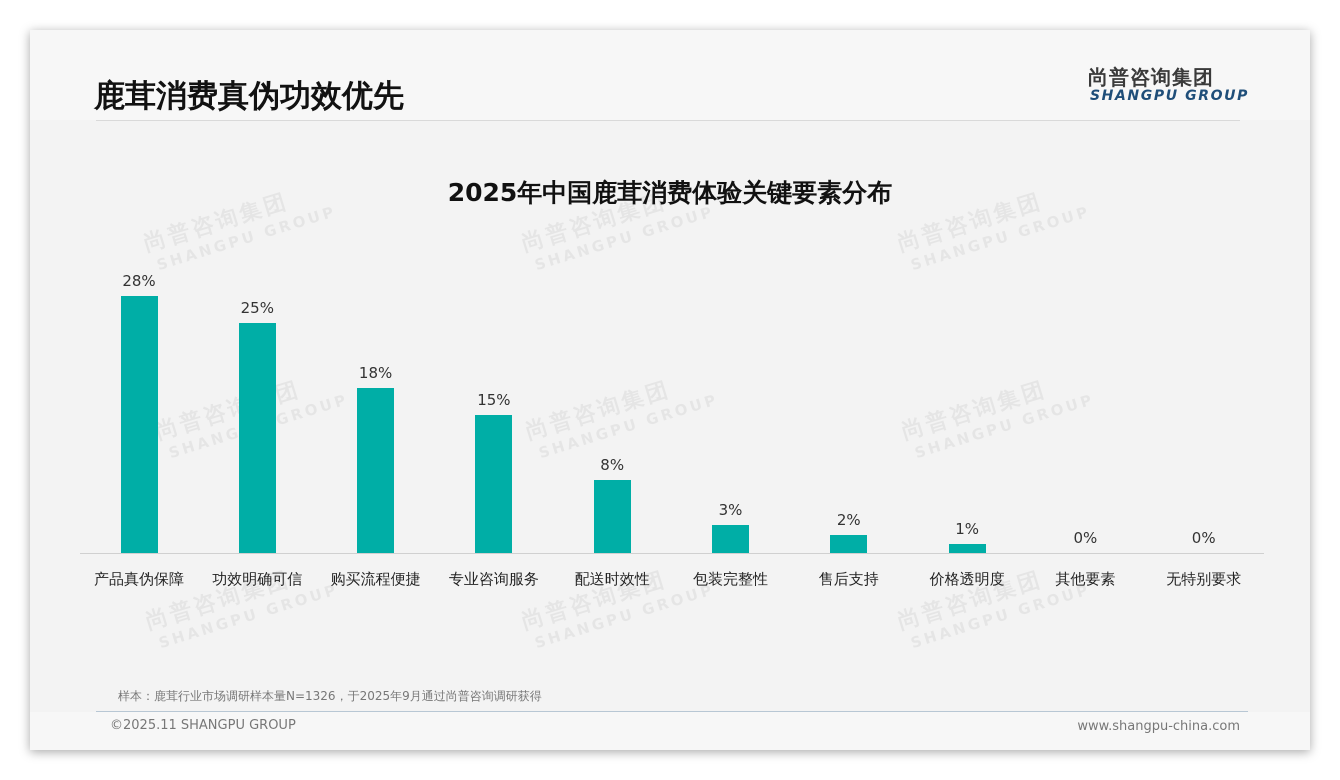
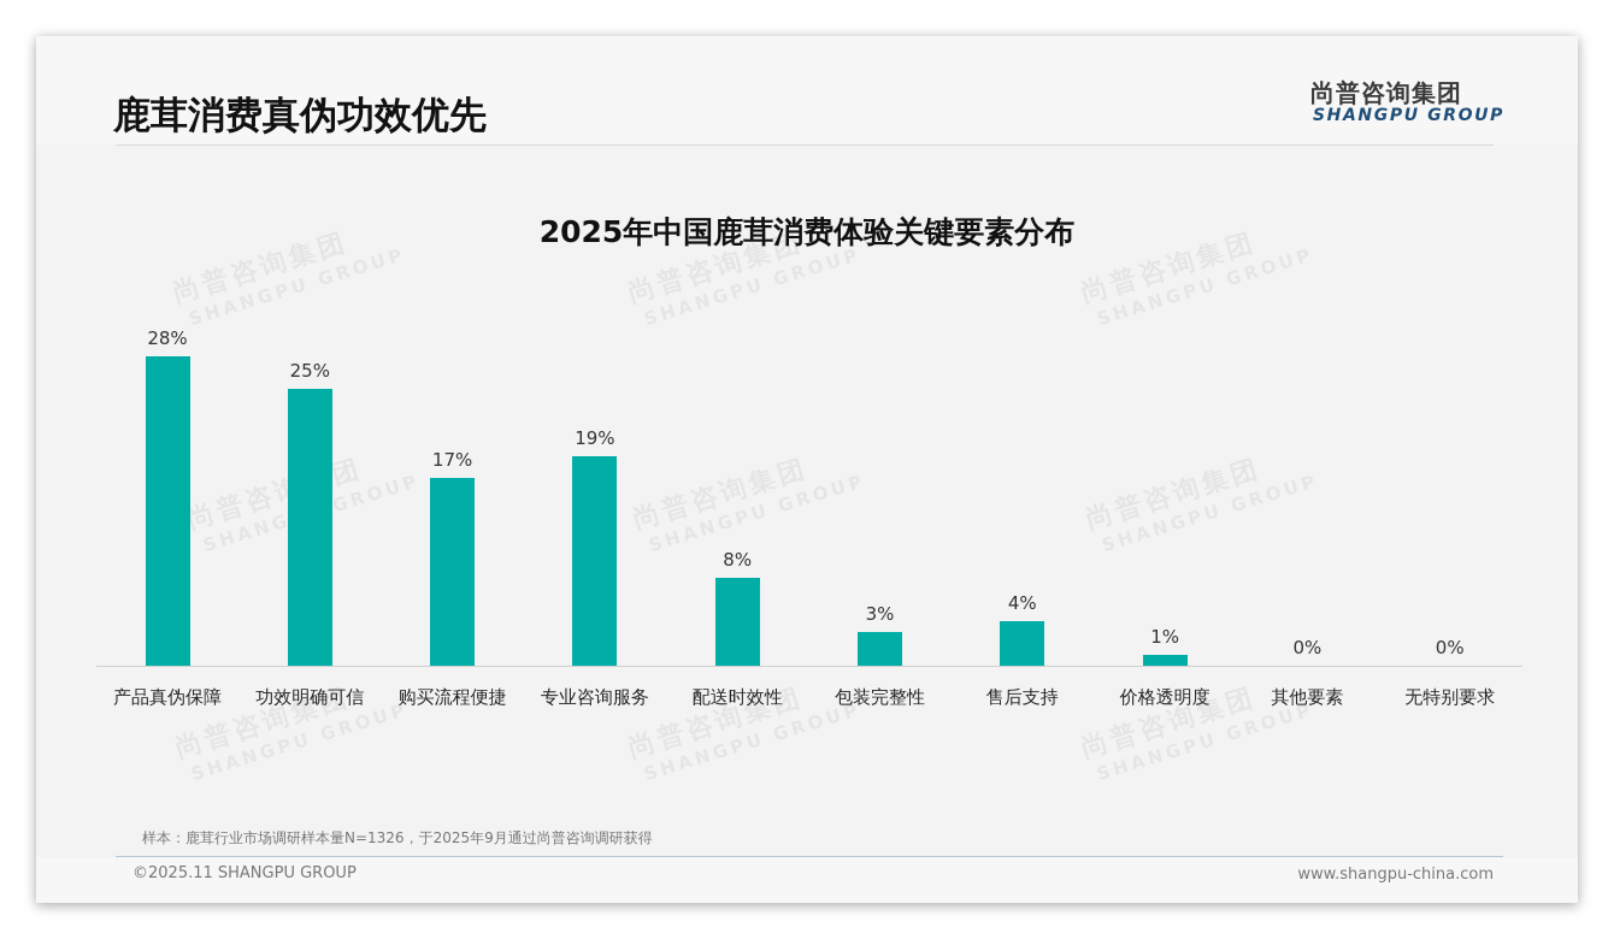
购买流程便捷: 18% -> 17%
专业咨询服务: 15% -> 19%
售后支持: 2% -> 4%
